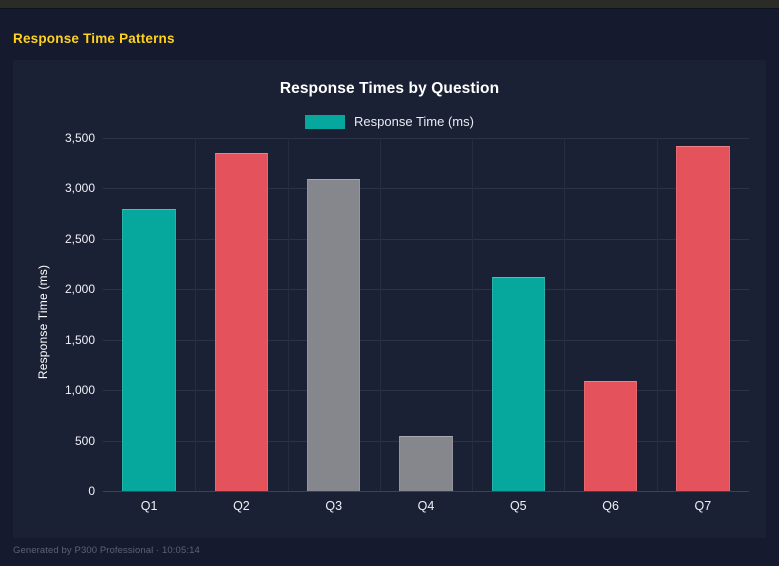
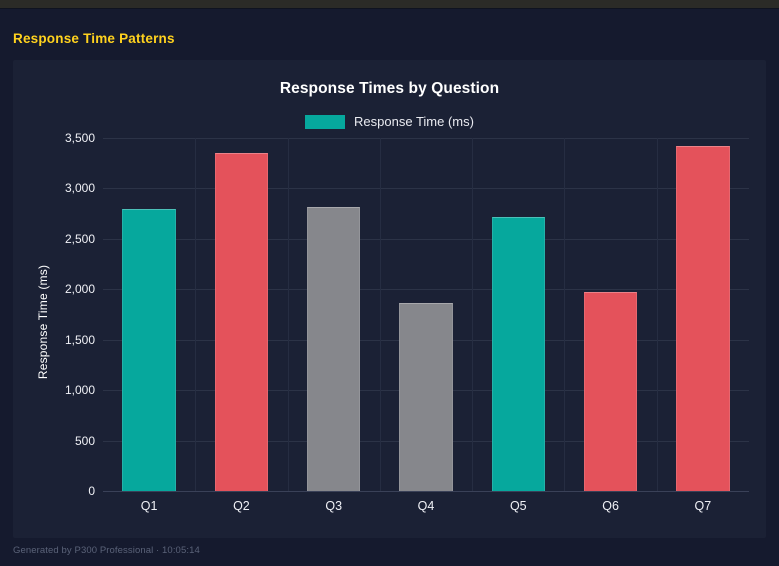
Q3: 3090 -> 2820
Q4: 550 -> 1860
Q5: 2120 -> 2720
Q6: 1090 -> 1970
